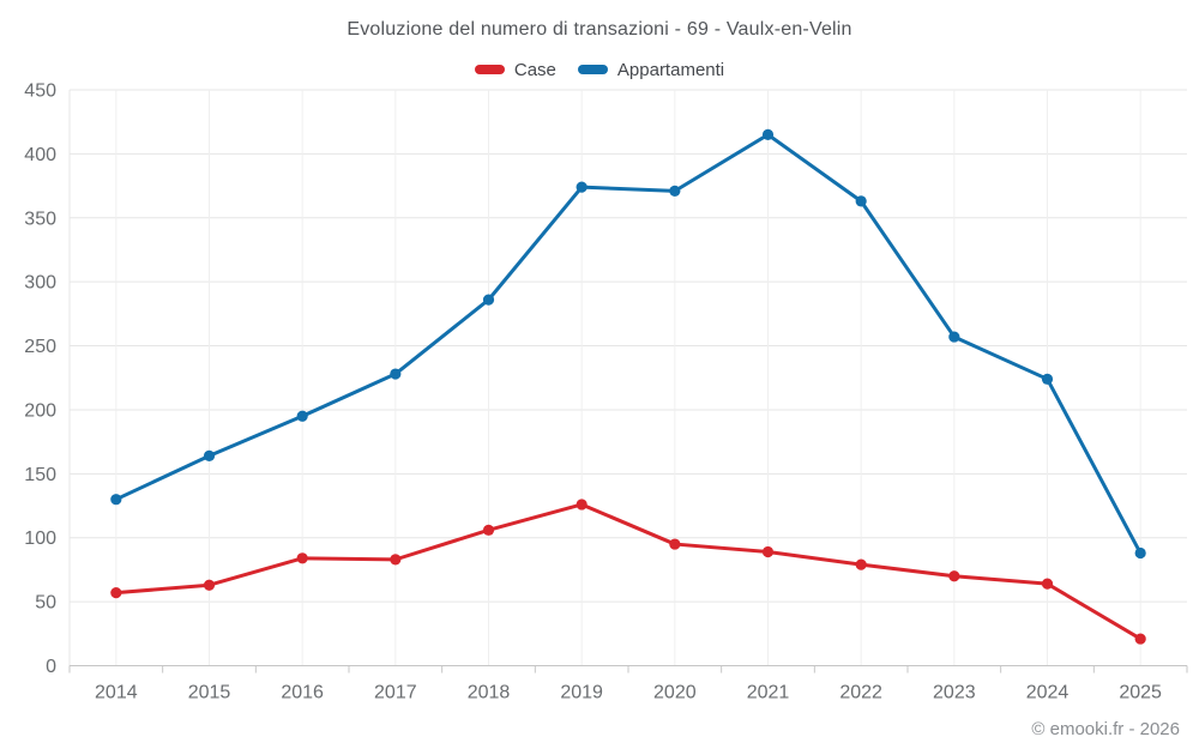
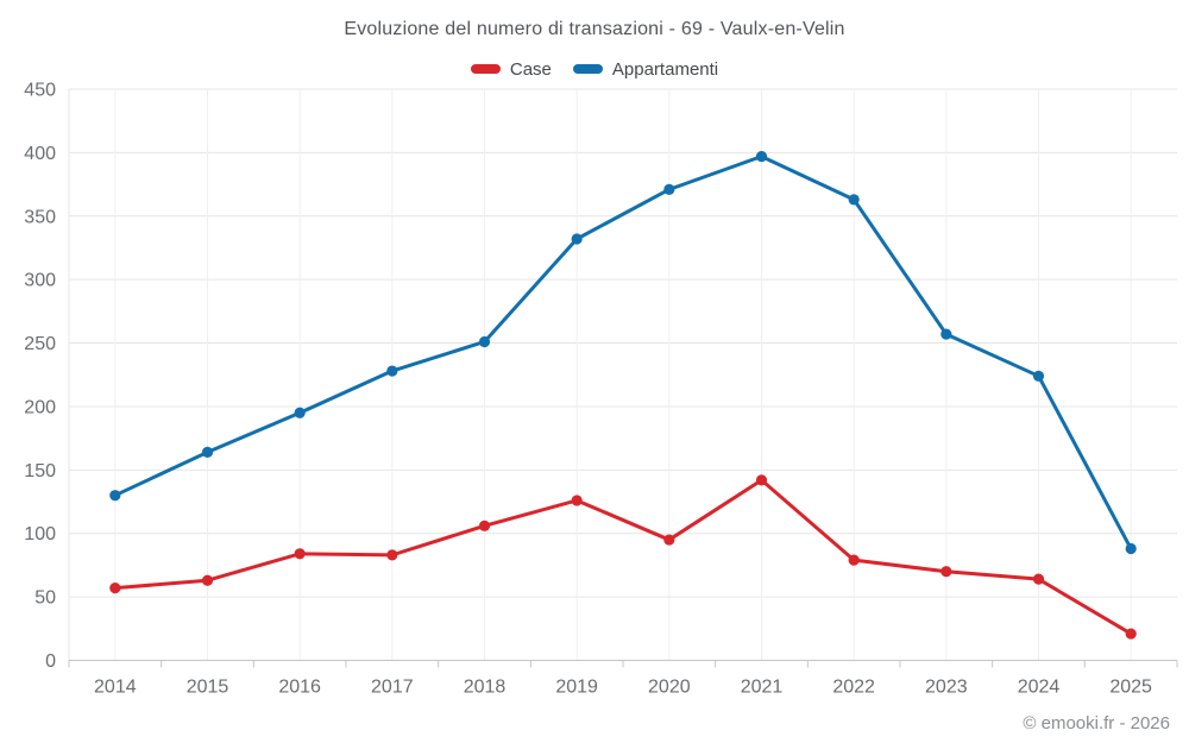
Appartamenti/2018: 286 -> 251
Appartamenti/2019: 374 -> 332
Case/2021: 89 -> 142
Appartamenti/2021: 415 -> 397
